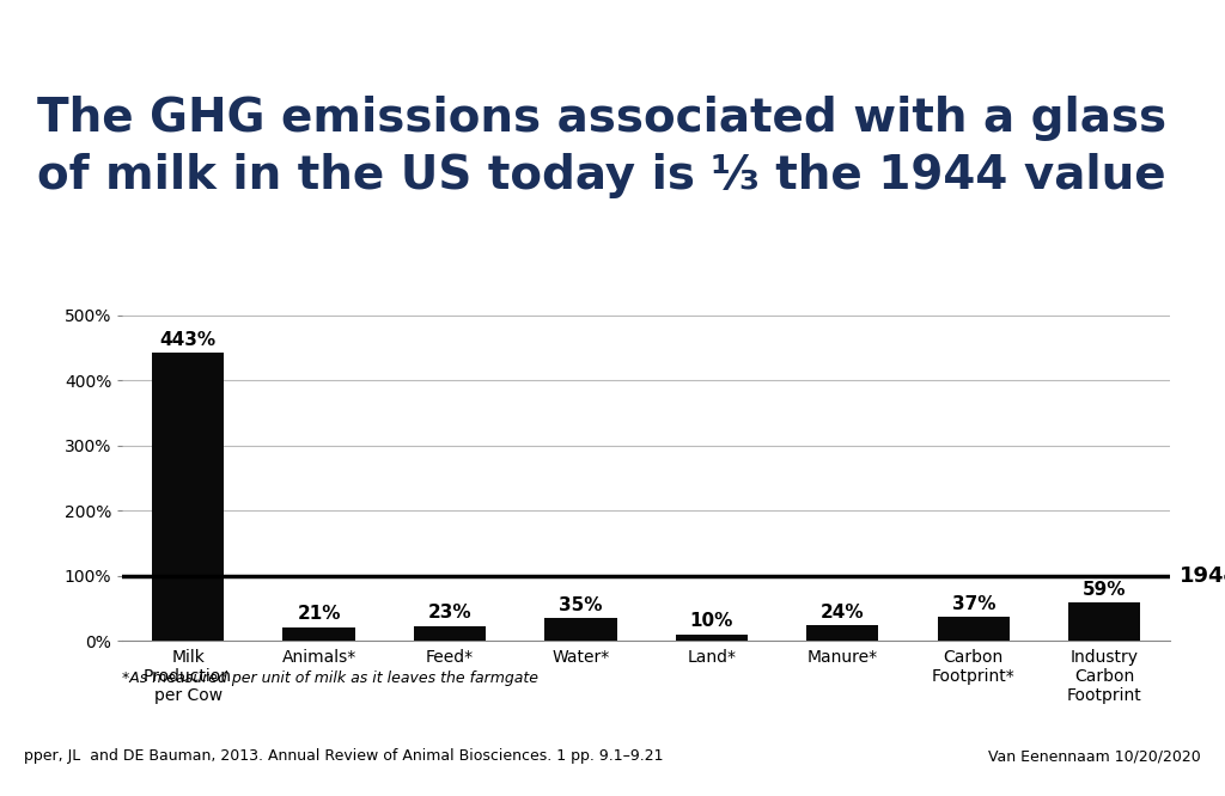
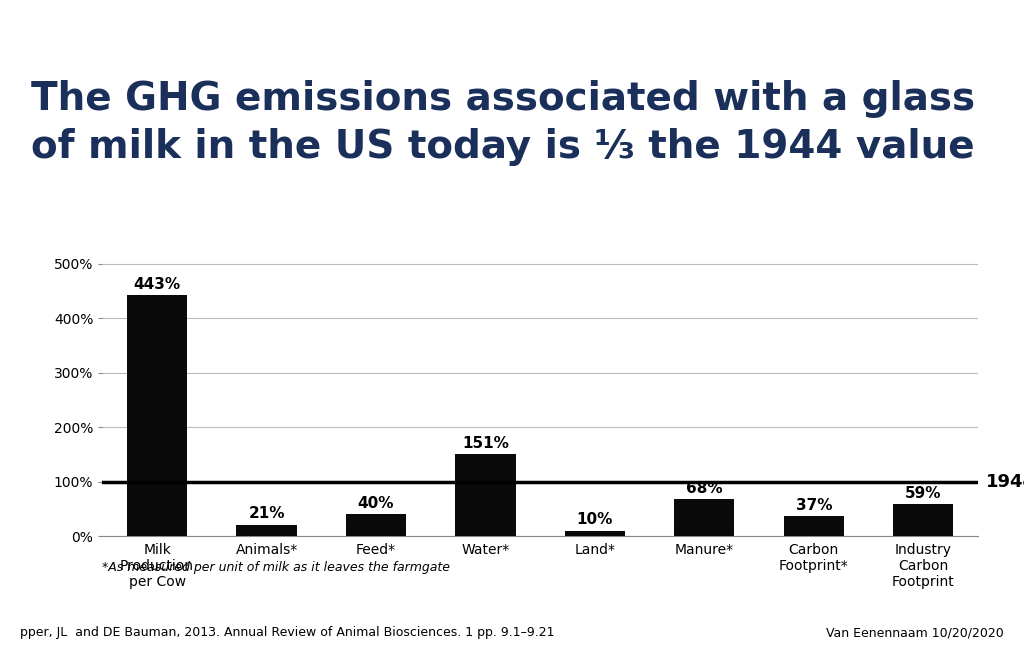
Feed*: 23% -> 40%
Water*: 35% -> 151%
Manure*: 24% -> 68%
